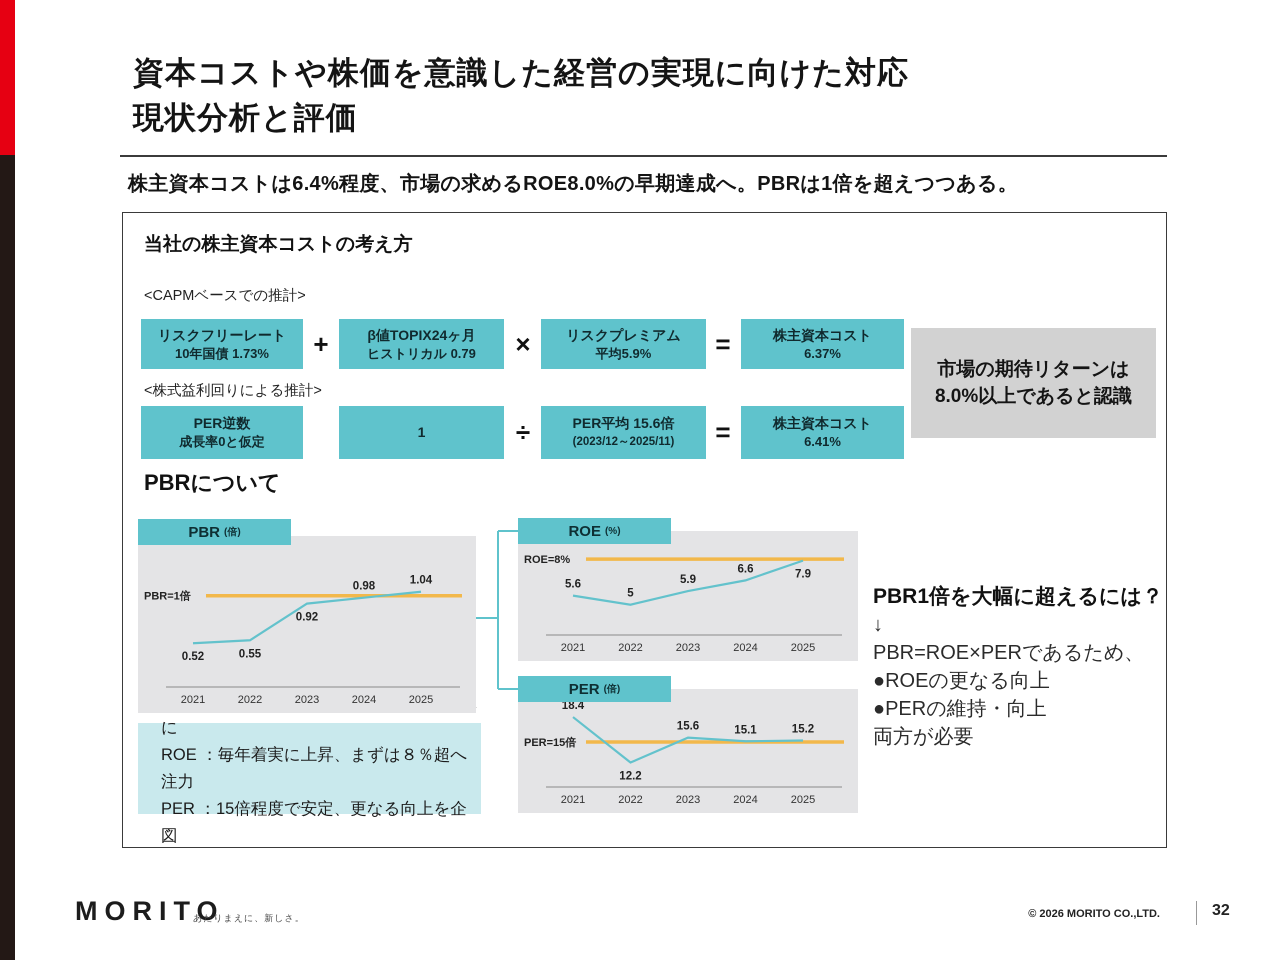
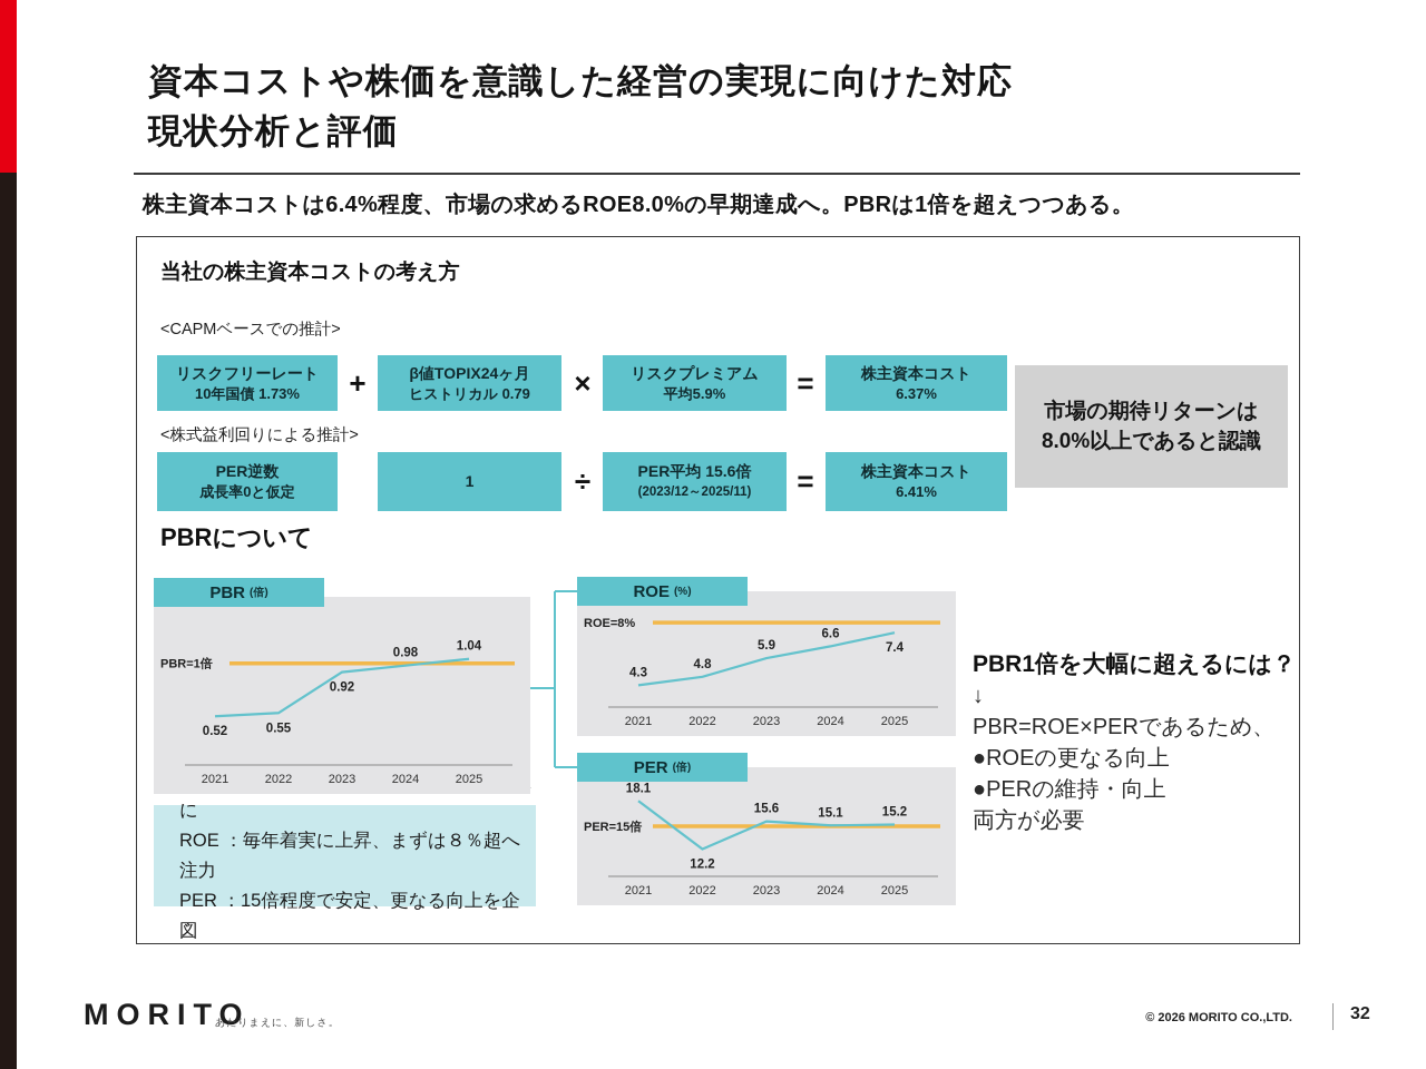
ROE/2021: 5.6 -> 4.3
ROE/2022: 5 -> 4.8
ROE/2025: 7.9 -> 7.4
PER/2021: 18.4 -> 18.1
